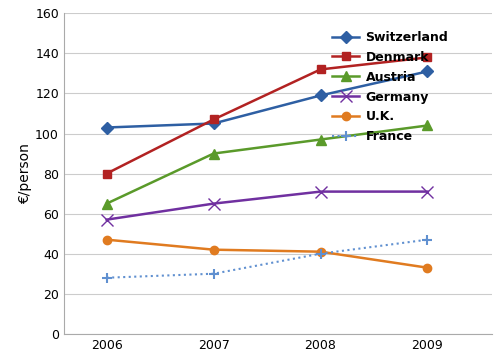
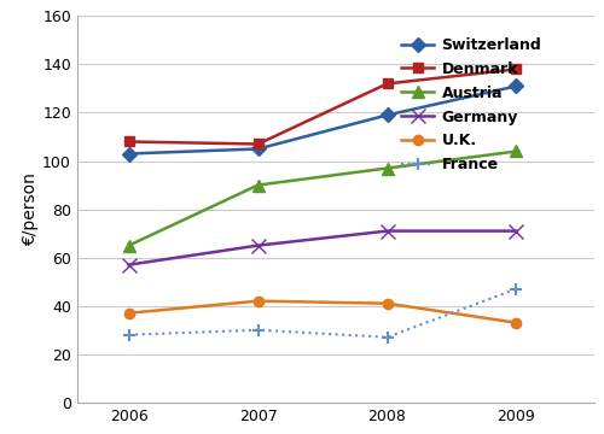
Denmark/2006: 80 -> 108
U.K./2006: 47 -> 37
France/2008: 40 -> 27
